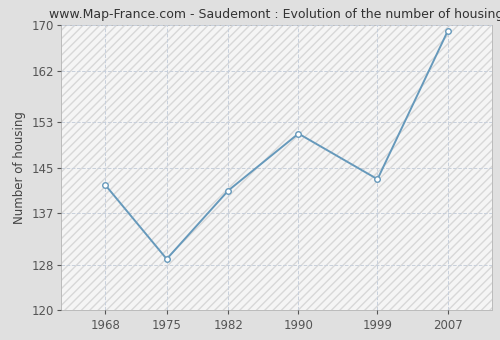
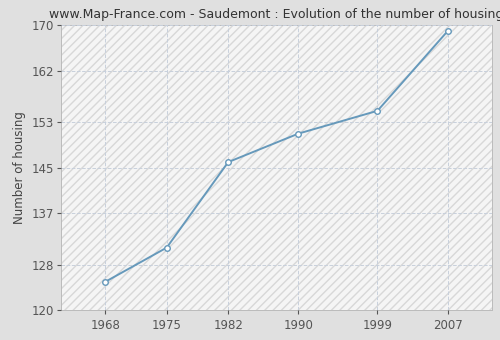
1968: 142 -> 125
1975: 129 -> 131
1982: 141 -> 146
1999: 143 -> 155
